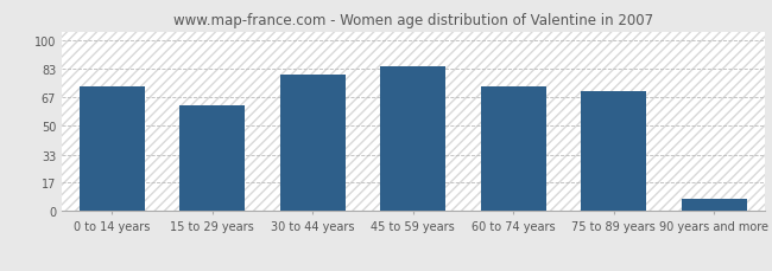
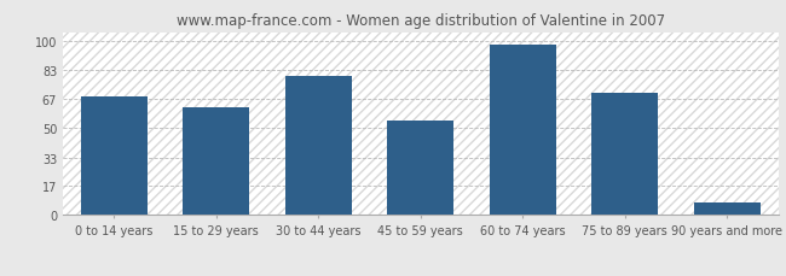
0 to 14 years: 73 -> 68
45 to 59 years: 85 -> 54
60 to 74 years: 73 -> 98
